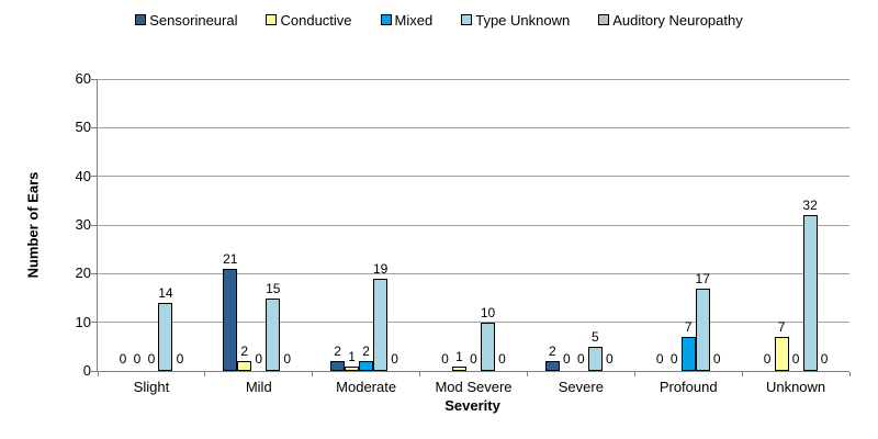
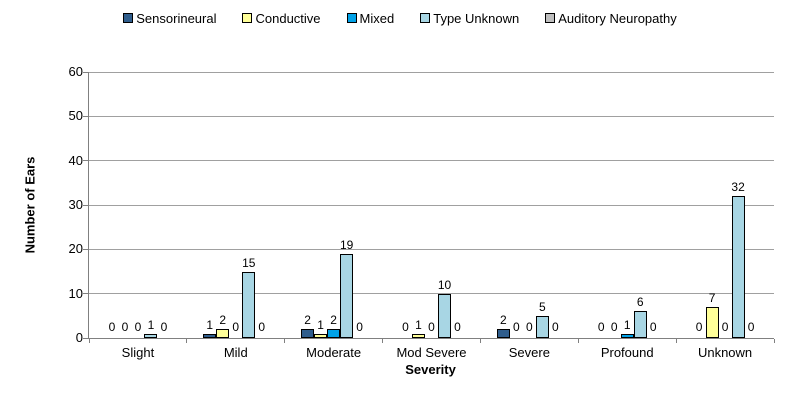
Type Unknown/Slight: 14 -> 1
Sensorineural/Mild: 21 -> 1
Mixed/Profound: 7 -> 1
Type Unknown/Profound: 17 -> 6
